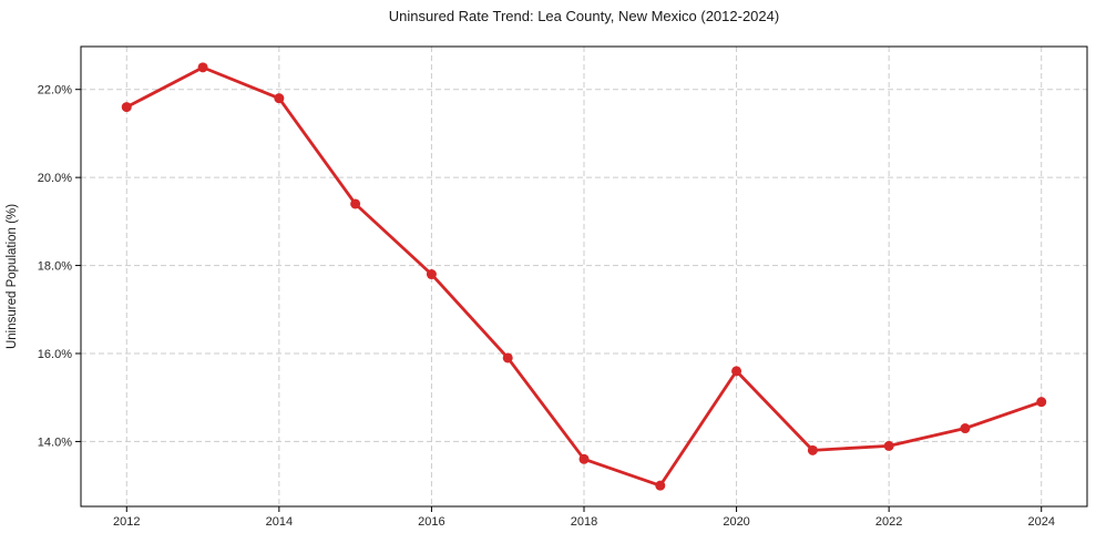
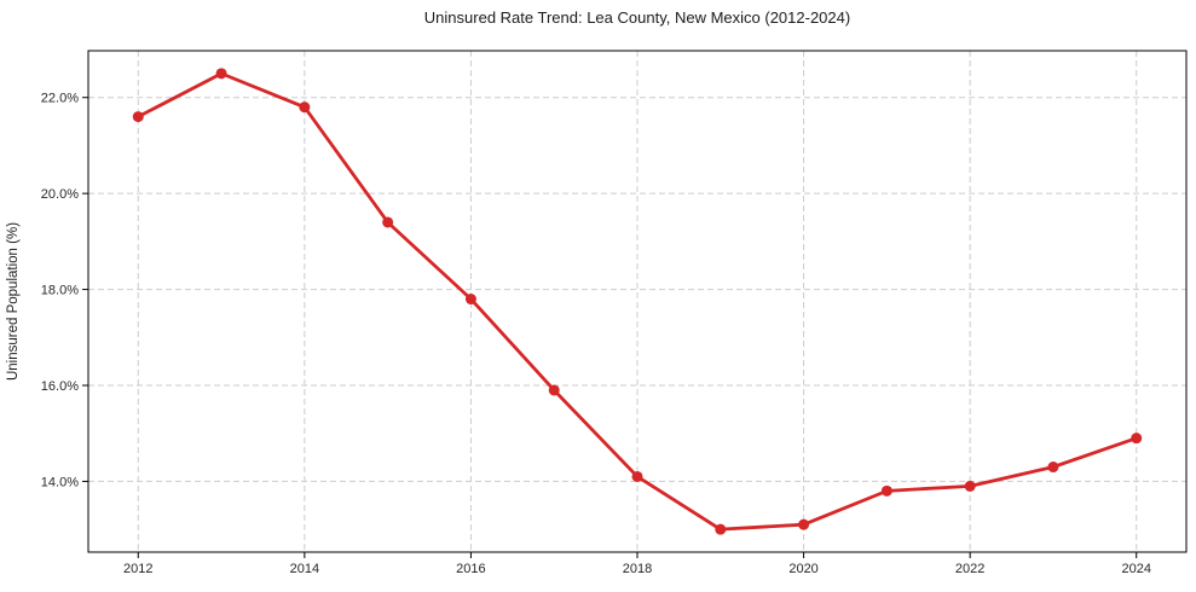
2018: 13.6% -> 14.1%
2020: 15.6% -> 13.1%
